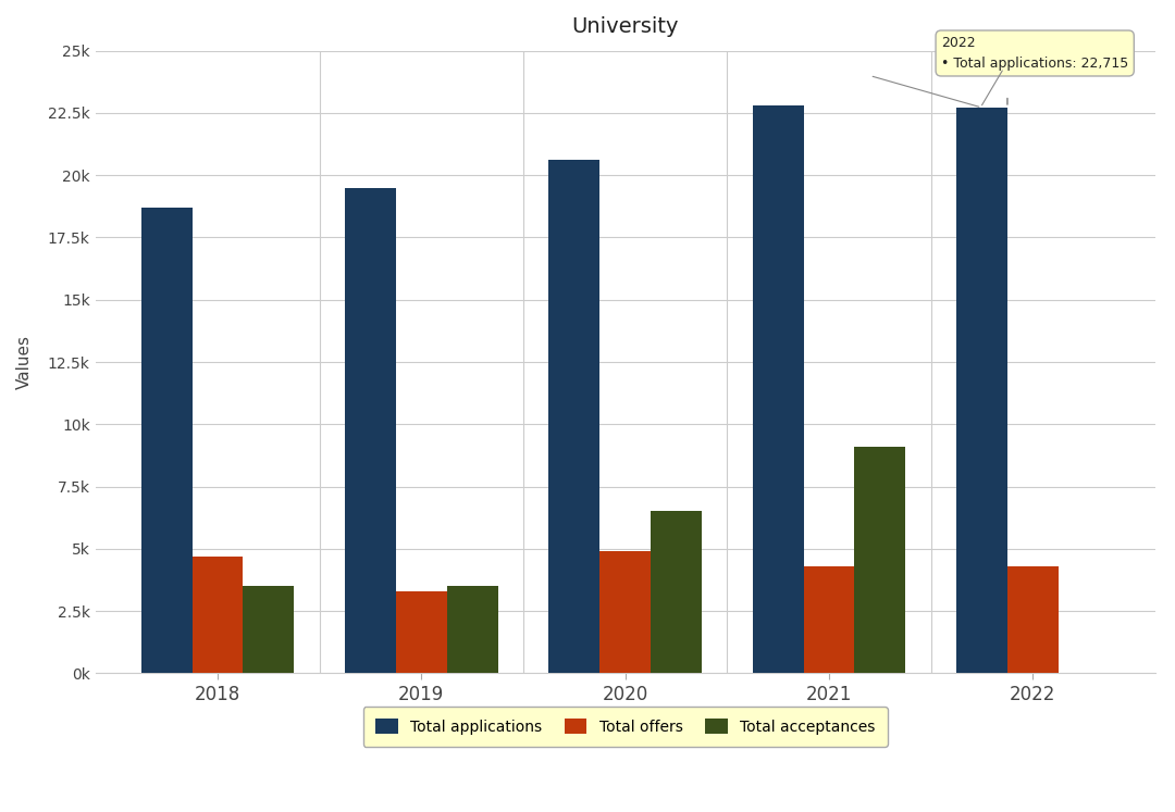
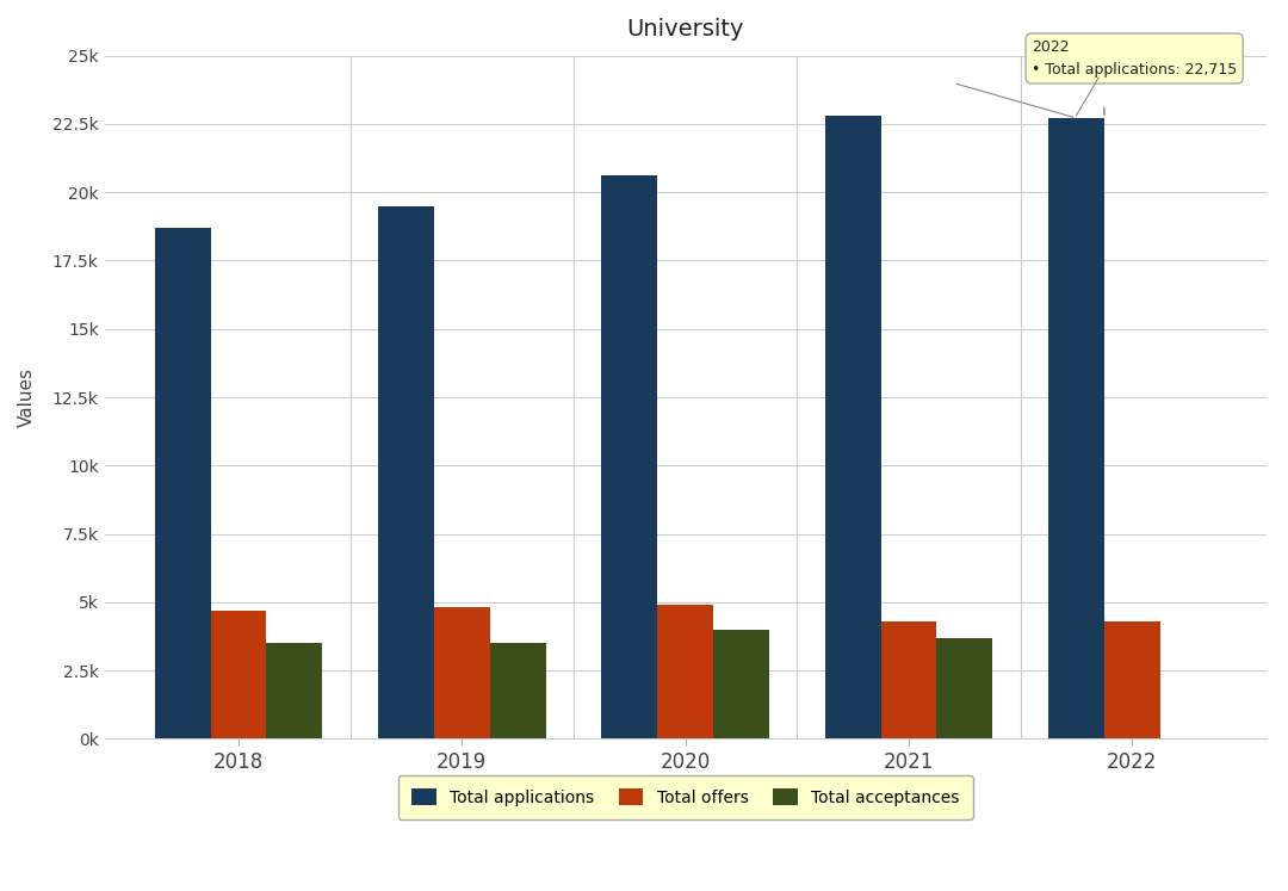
Total offers/2019: 3.3k -> 4.8k
Total acceptances/2020: 6.5k -> 4.0k
Total acceptances/2021: 9.1k -> 3.7k
